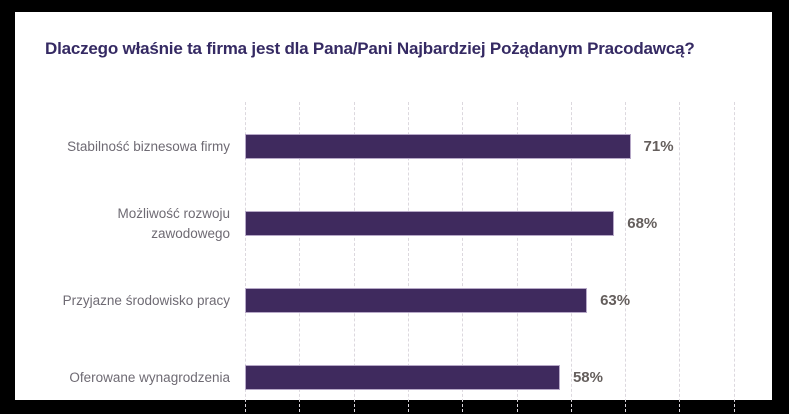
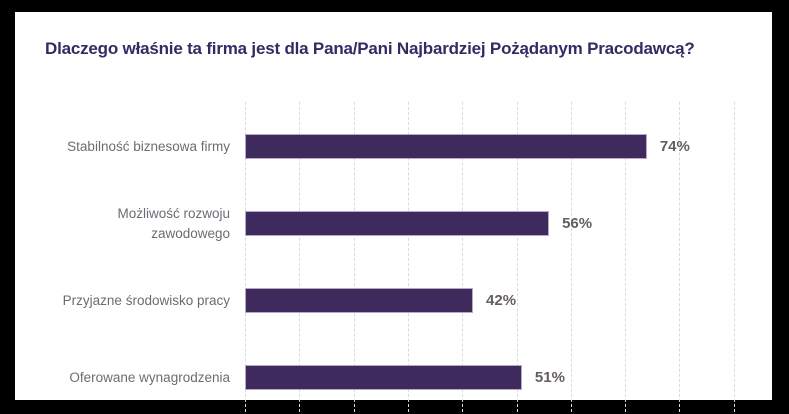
Stabilność biznesowa firmy: 71% -> 74%
Możliwość rozwoju zawodowego: 68% -> 56%
Przyjazne środowisko pracy: 63% -> 42%
Oferowane wynagrodzenia: 58% -> 51%
